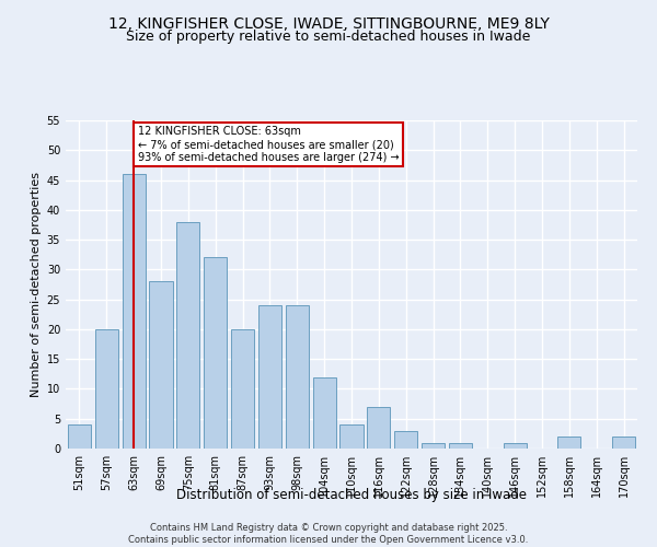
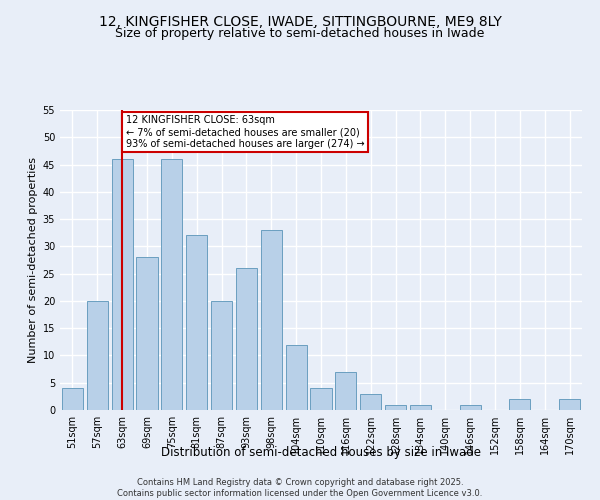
75sqm: 38 -> 46
93sqm: 24 -> 26
98sqm: 24 -> 33
